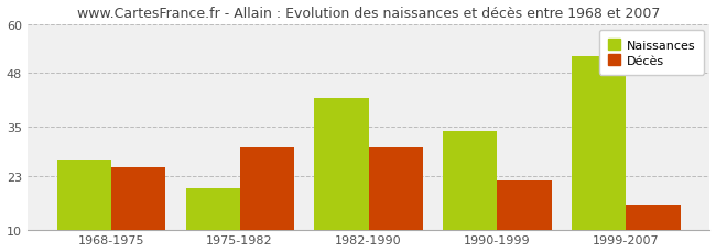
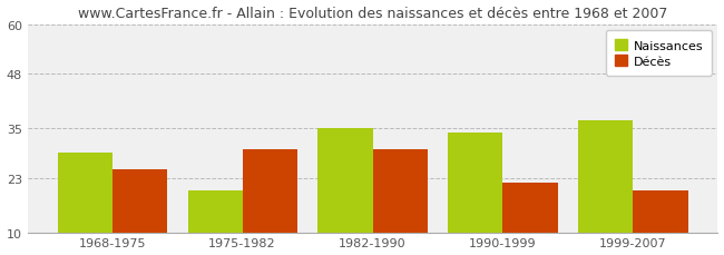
Naissances/1968-1975: 27 -> 29
Naissances/1982-1990: 42 -> 35
Naissances/1999-2007: 52 -> 37
Décès/1999-2007: 16 -> 20
